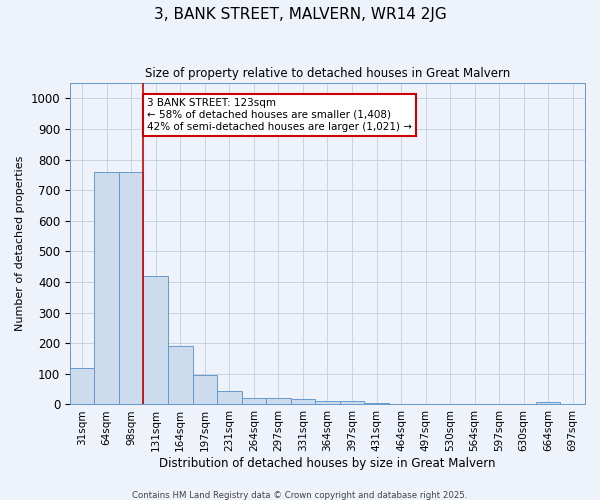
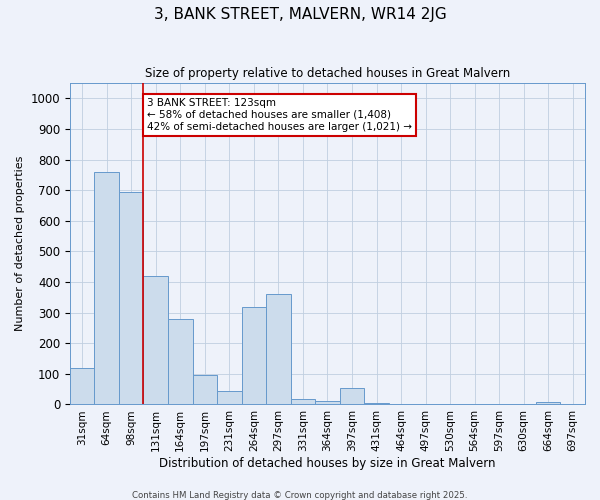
98sqm: 760 -> 695
164sqm: 190 -> 280
264sqm: 22 -> 320
297sqm: 22 -> 360
397sqm: 10 -> 55
